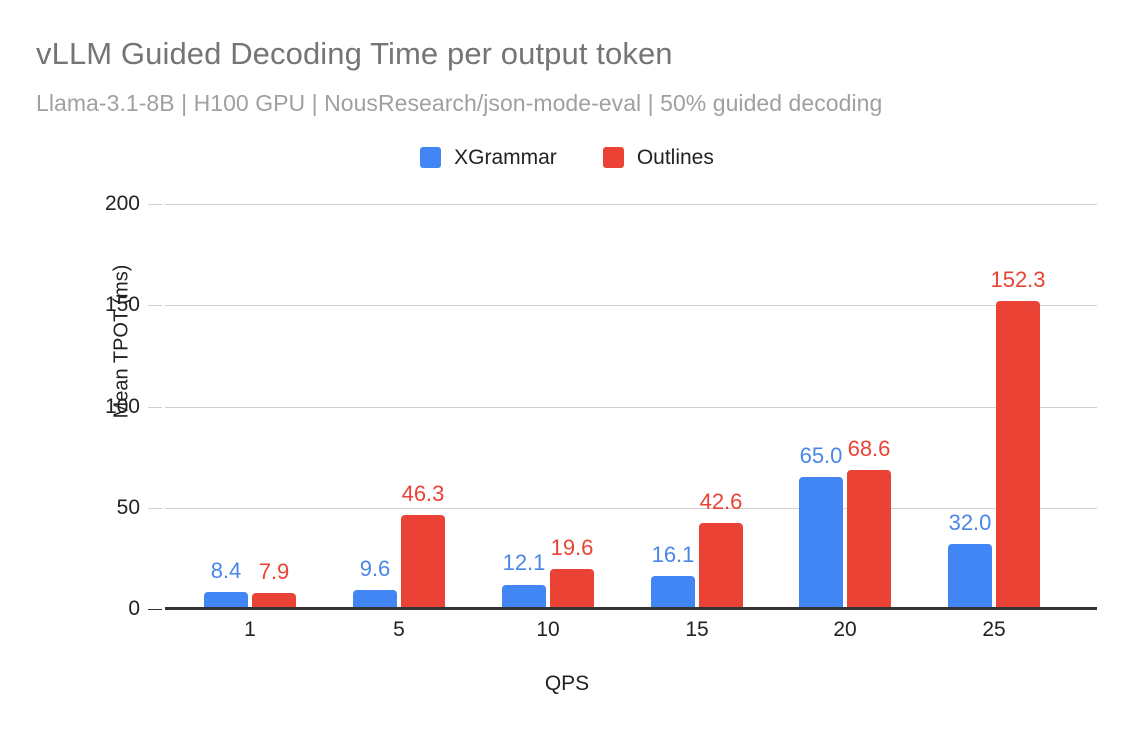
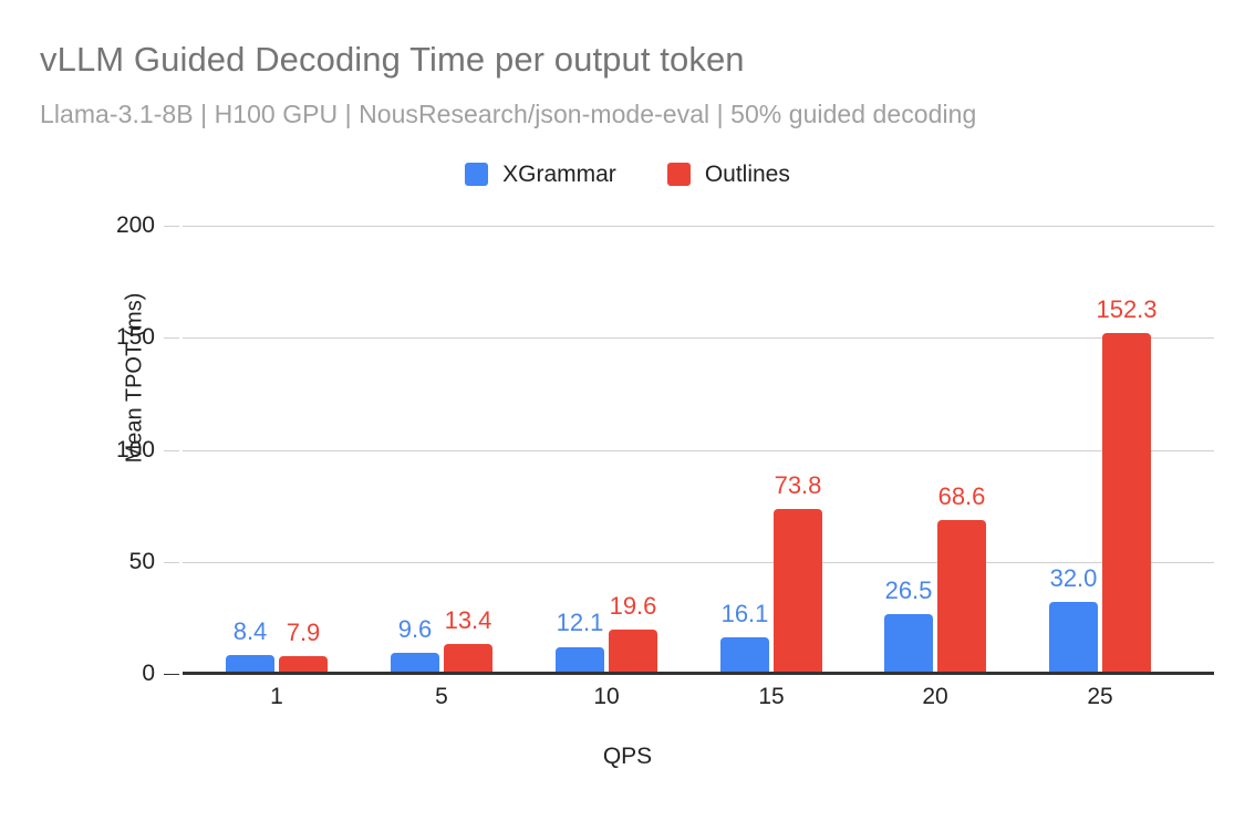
Outlines/5: 46.3 -> 13.4
Outlines/15: 42.6 -> 73.8
XGrammar/20: 65.0 -> 26.5
